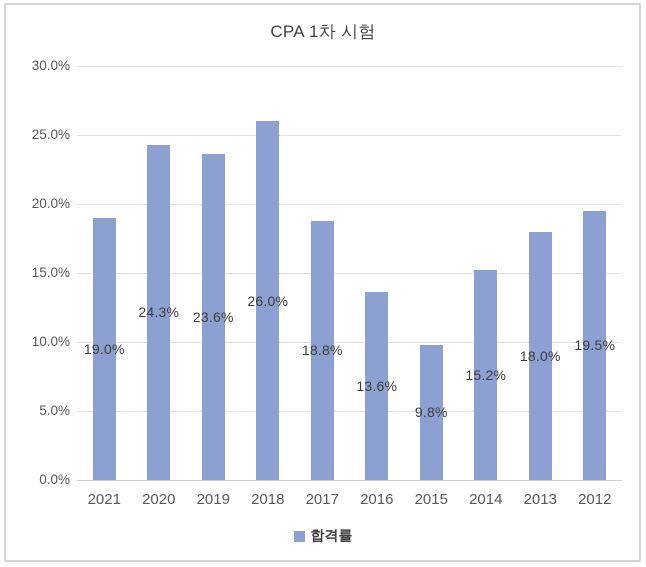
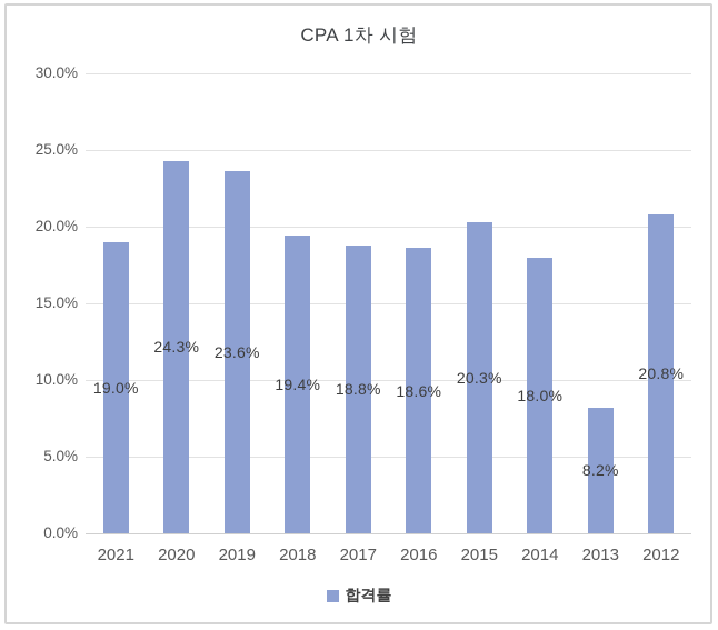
2018: 26.0% -> 19.4%
2016: 13.6% -> 18.6%
2015: 9.8% -> 20.3%
2014: 15.2% -> 18.0%
2013: 18.0% -> 8.2%
2012: 19.5% -> 20.8%
